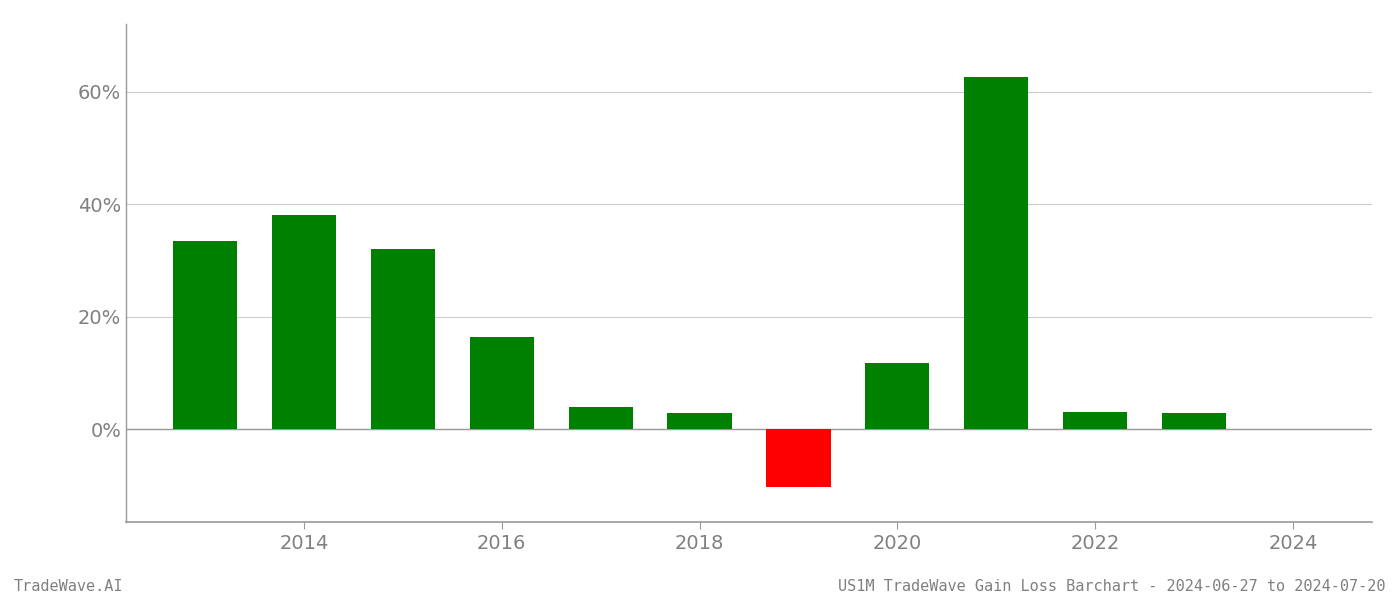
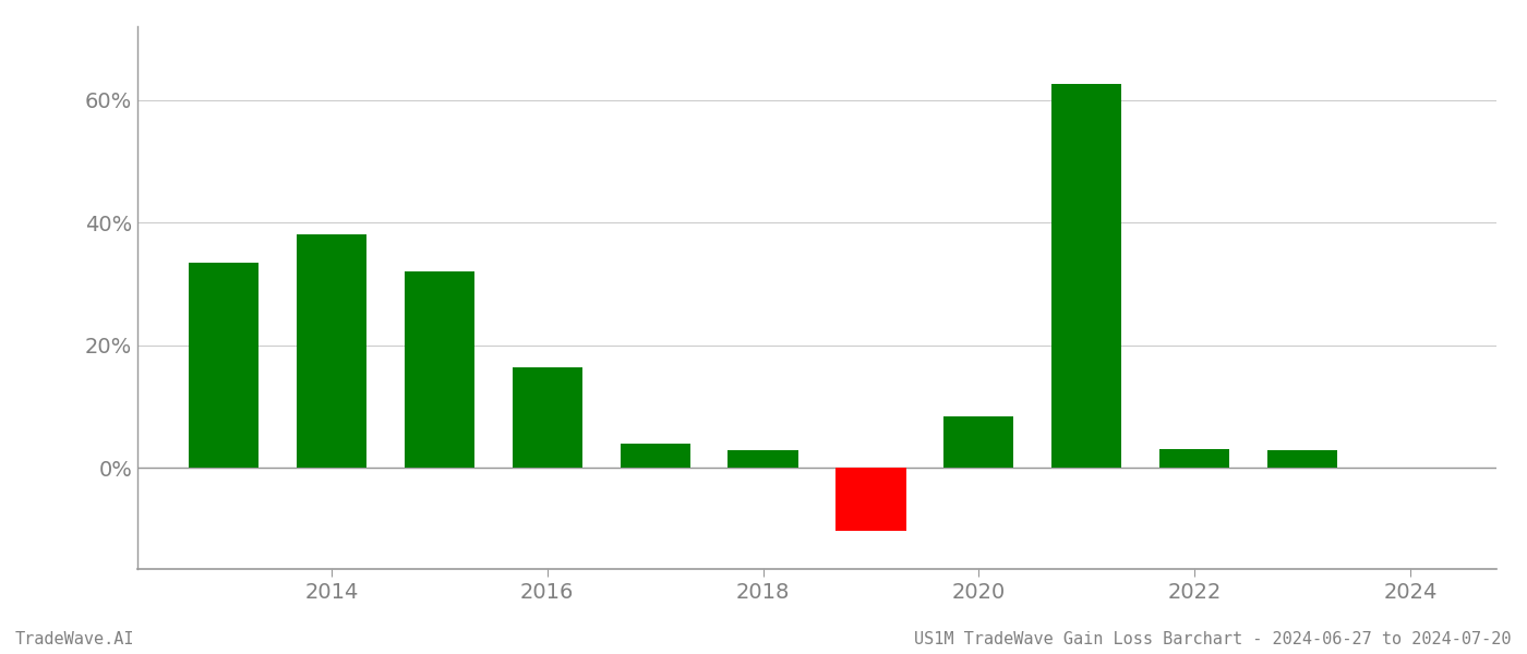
2020: 11.8% -> 8.4%
